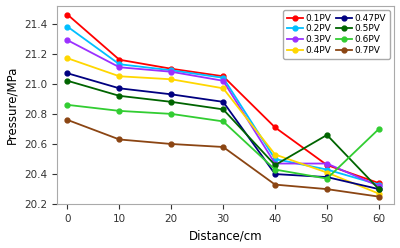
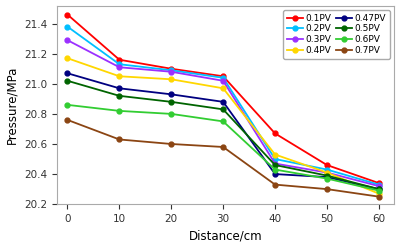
0.1PV/40: 20.71 -> 20.67
0.3PV/50: 20.47 -> 20.41
0.5PV/50: 20.66 -> 20.39
0.6PV/60: 20.70 -> 20.29
